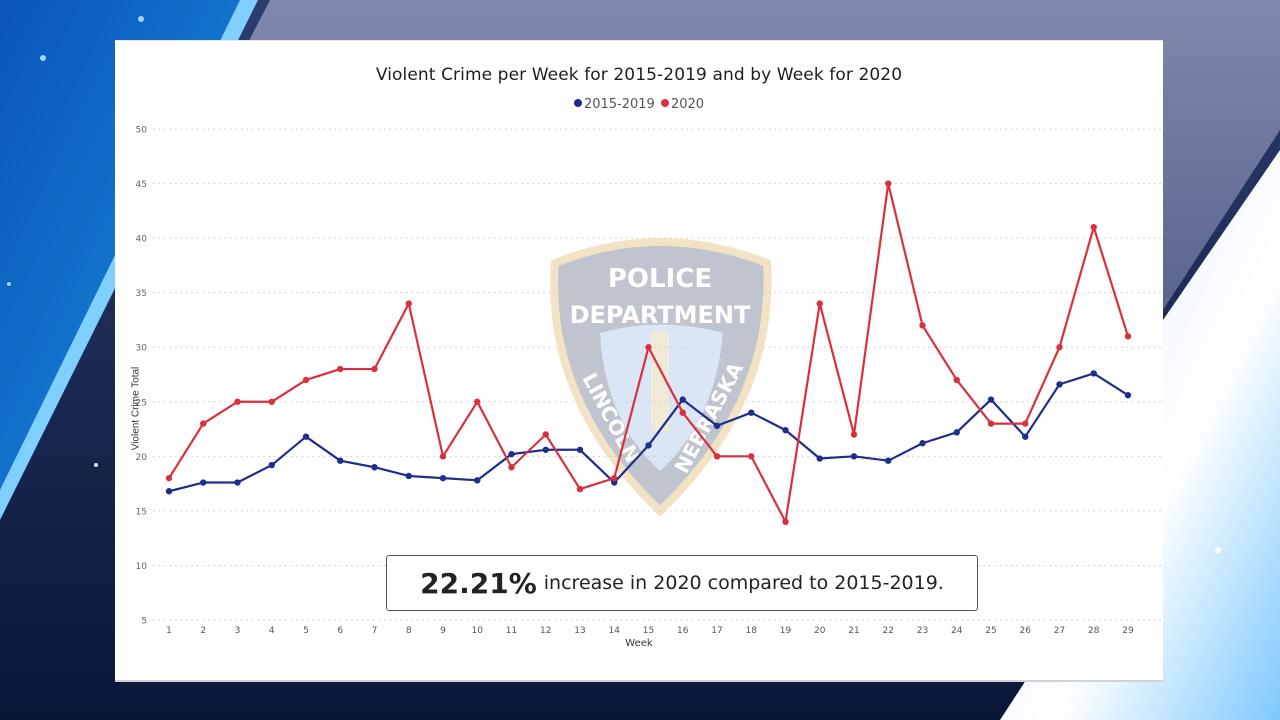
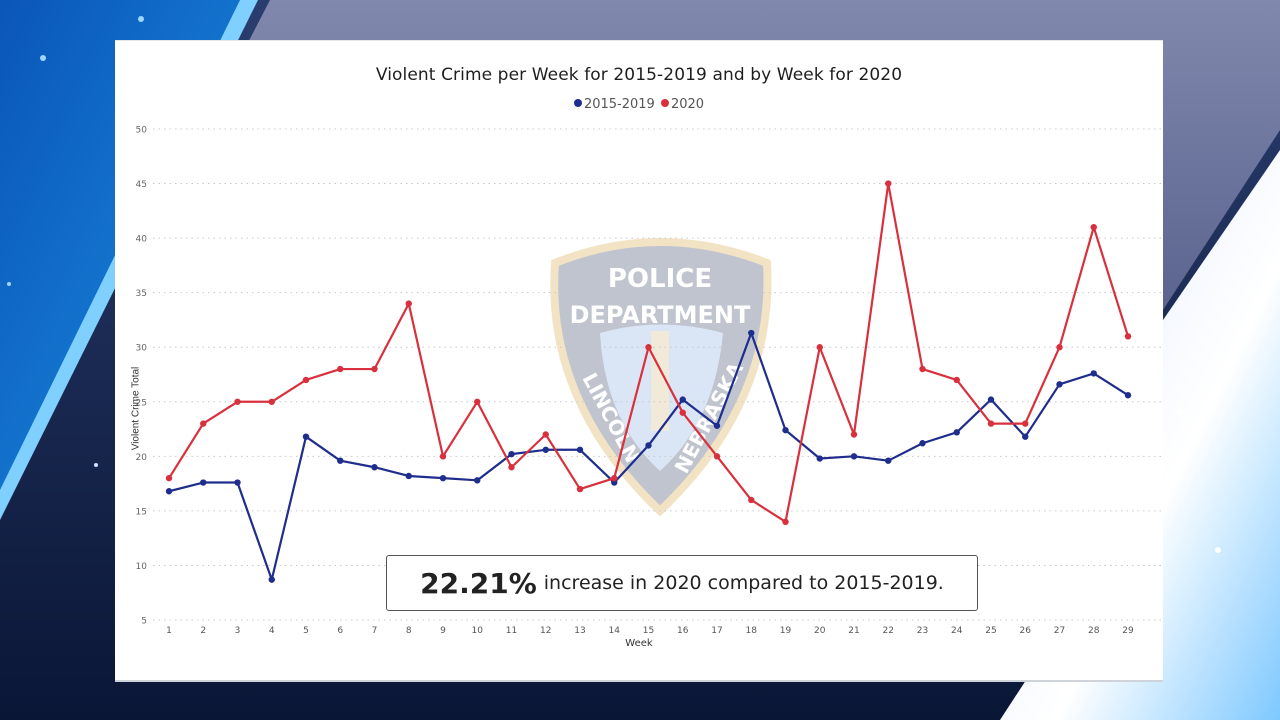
2015-2019/4: 19.2 -> 8.7
2015-2019/18: 24.0 -> 31.3
2020/18: 20 -> 16
2020/20: 34 -> 30
2020/23: 32 -> 28
